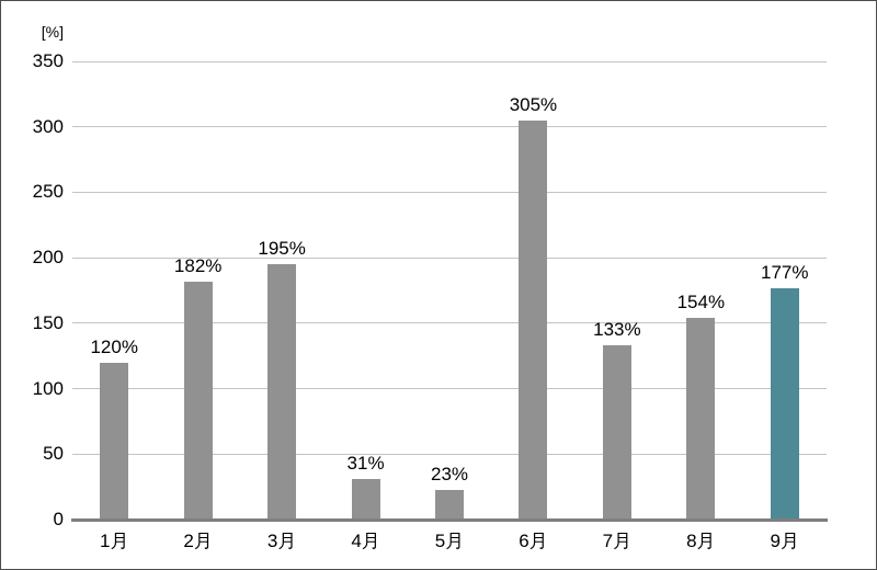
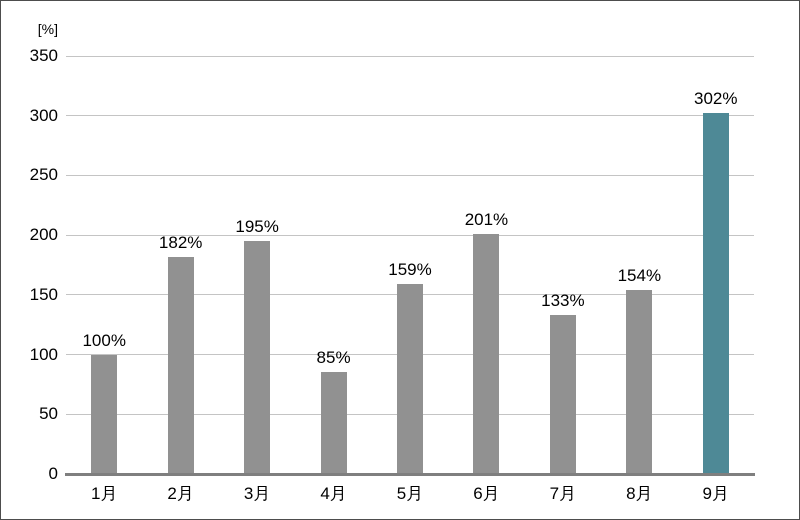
1月: 120% -> 100%
4月: 31% -> 85%
5月: 23% -> 159%
6月: 305% -> 201%
9月: 177% -> 302%
